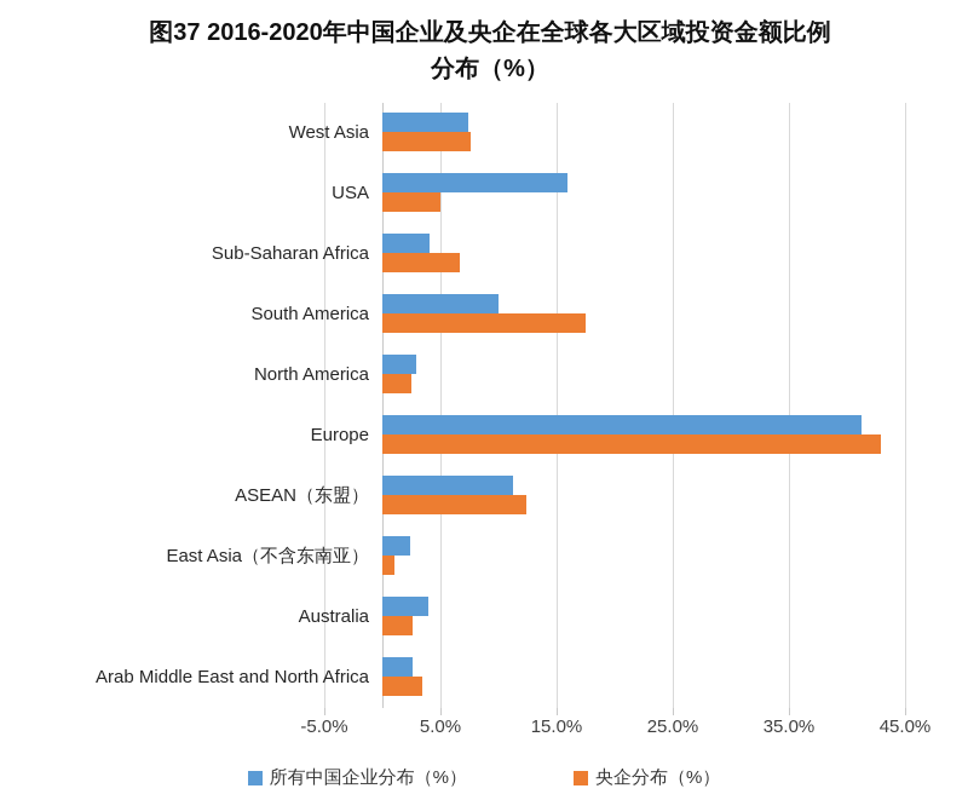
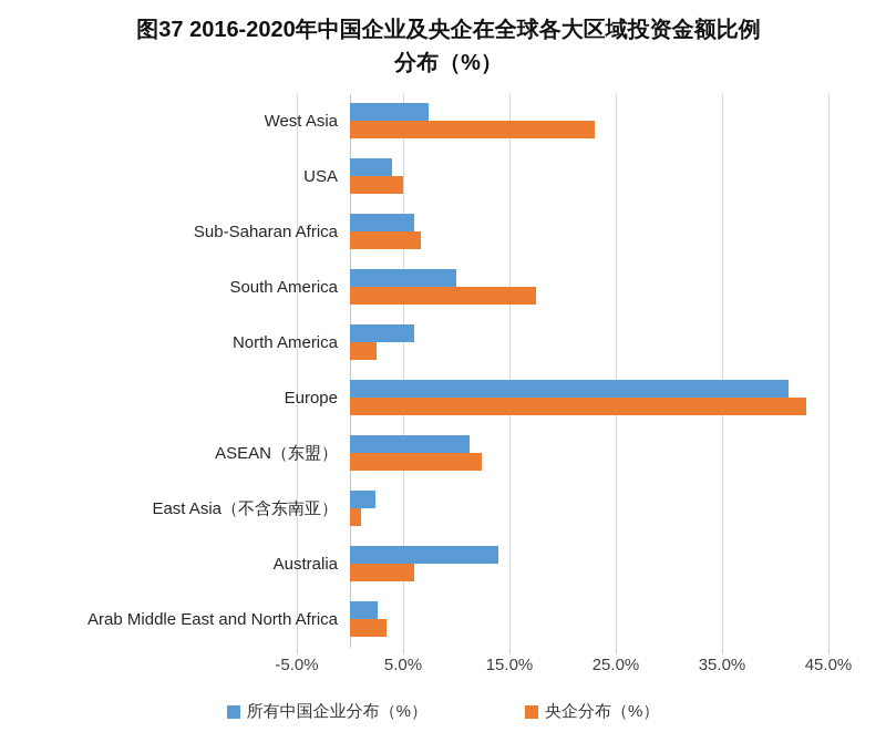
央企分布（%）/West Asia: 8% -> 23%
所有中国企业分布（%）/USA: 16% -> 4%
所有中国企业分布（%）/Sub-Saharan Africa: 4% -> 6%
所有中国企业分布（%）/North America: 3% -> 6%
所有中国企业分布（%）/Australia: 4% -> 14%
央企分布（%）/Australia: 3% -> 6%
